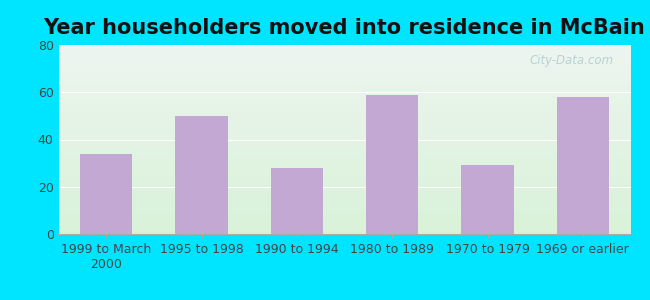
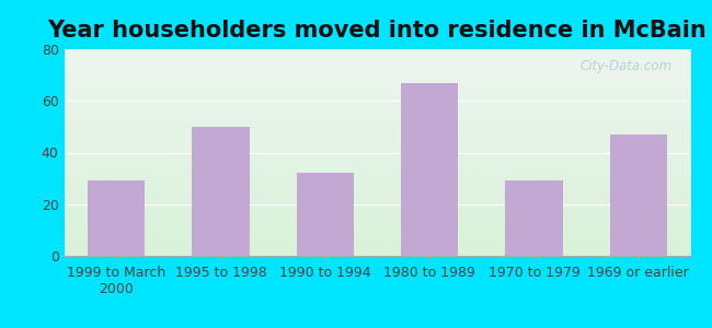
1999 to March 2000: 34 -> 29
1990 to 1994: 28 -> 32
1980 to 1989: 59 -> 67
1969 or earlier: 58 -> 47
